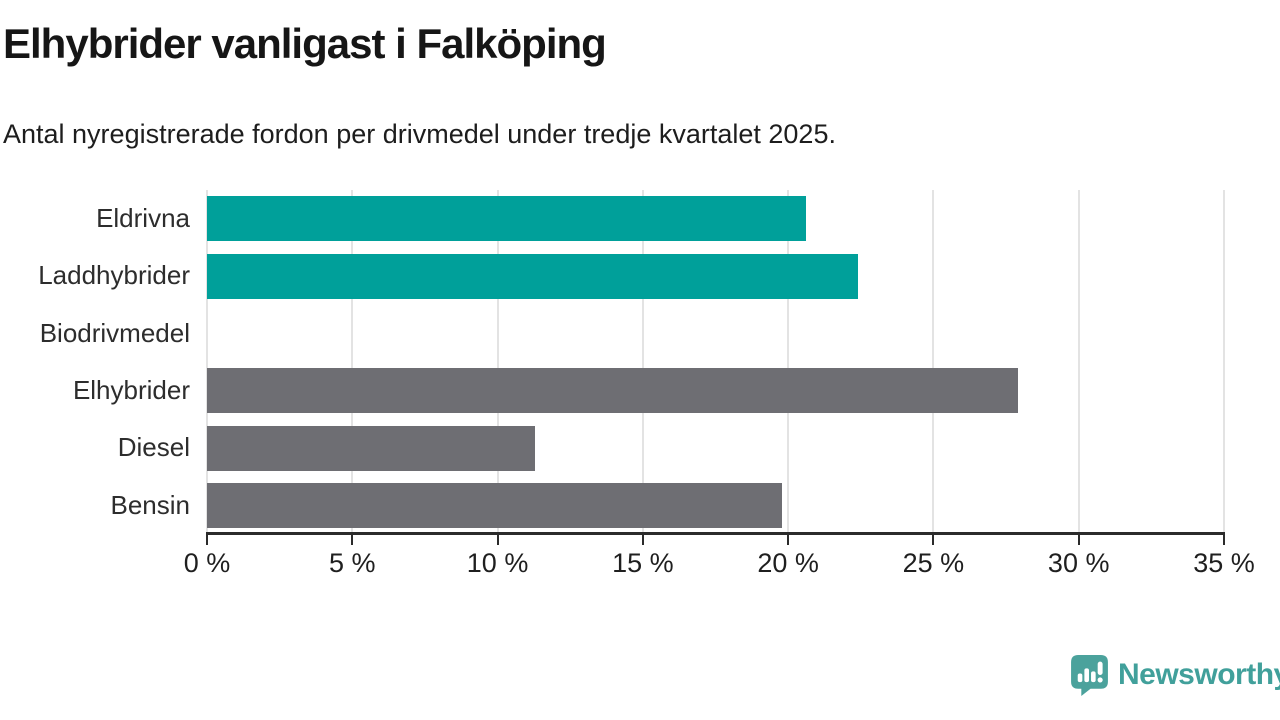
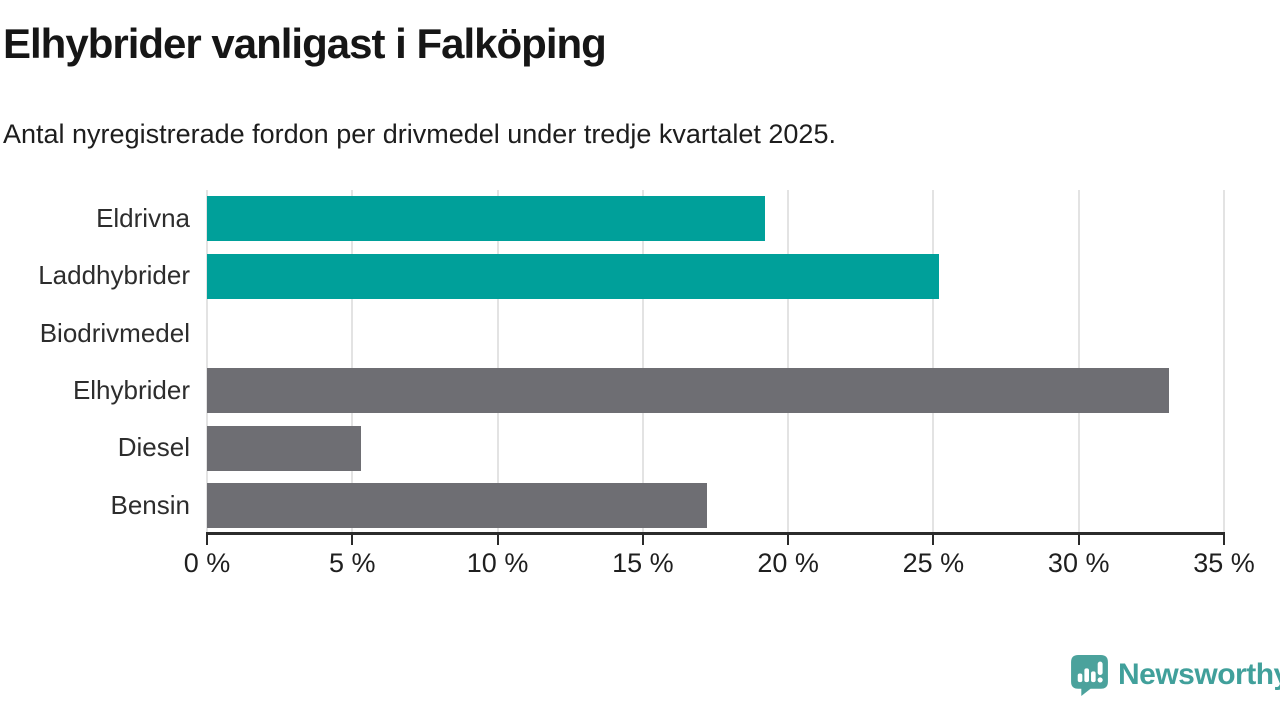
Eldrivna: 20.6% -> 19.2%
Laddhybrider: 22.4% -> 25.2%
Elhybrider: 27.9% -> 33.1%
Diesel: 11.3% -> 5.3%
Bensin: 19.8% -> 17.2%
